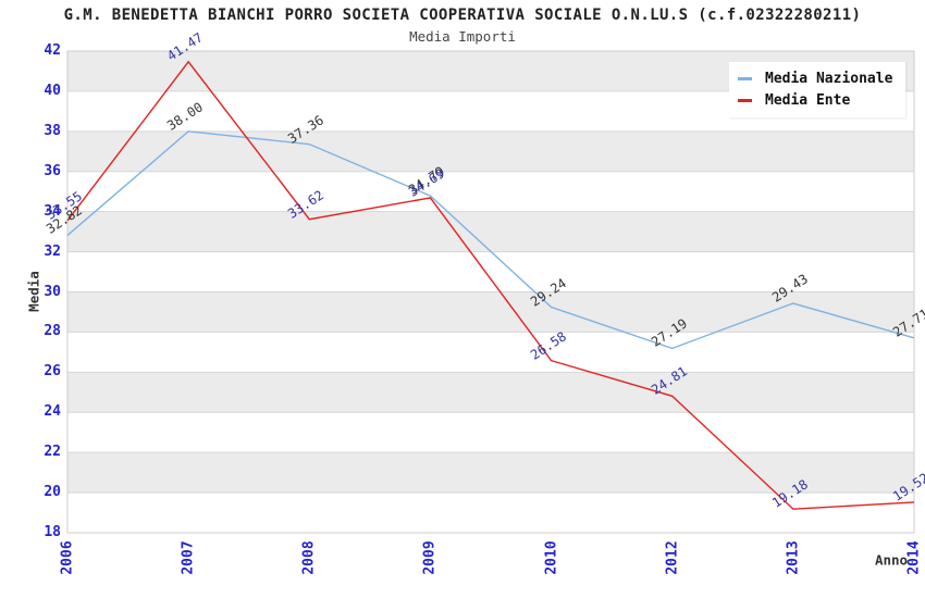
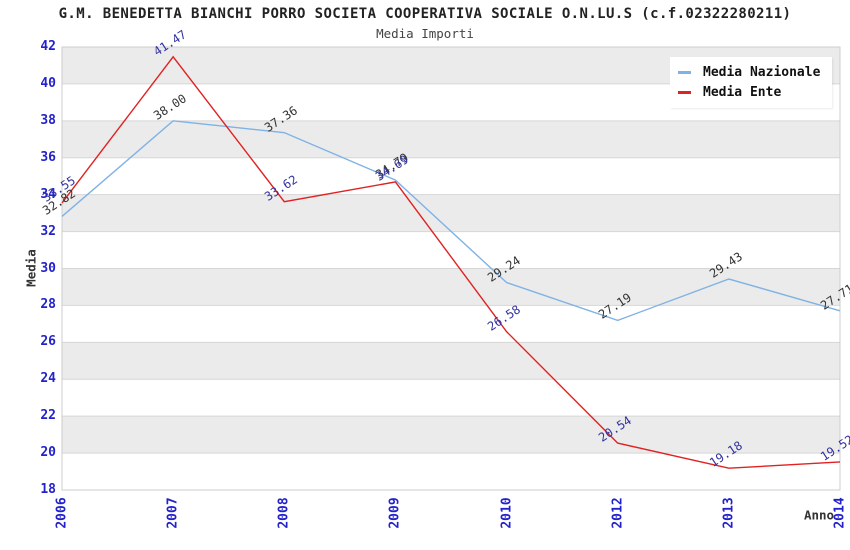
Media Ente/2012: 24.81 -> 20.54
